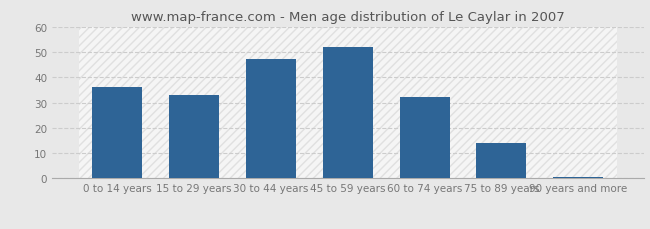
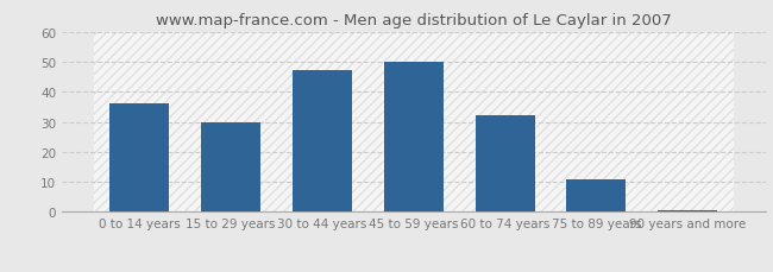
15 to 29 years: 33.0 -> 30.0
45 to 59 years: 52.0 -> 50.0
75 to 89 years: 14.0 -> 11.0
